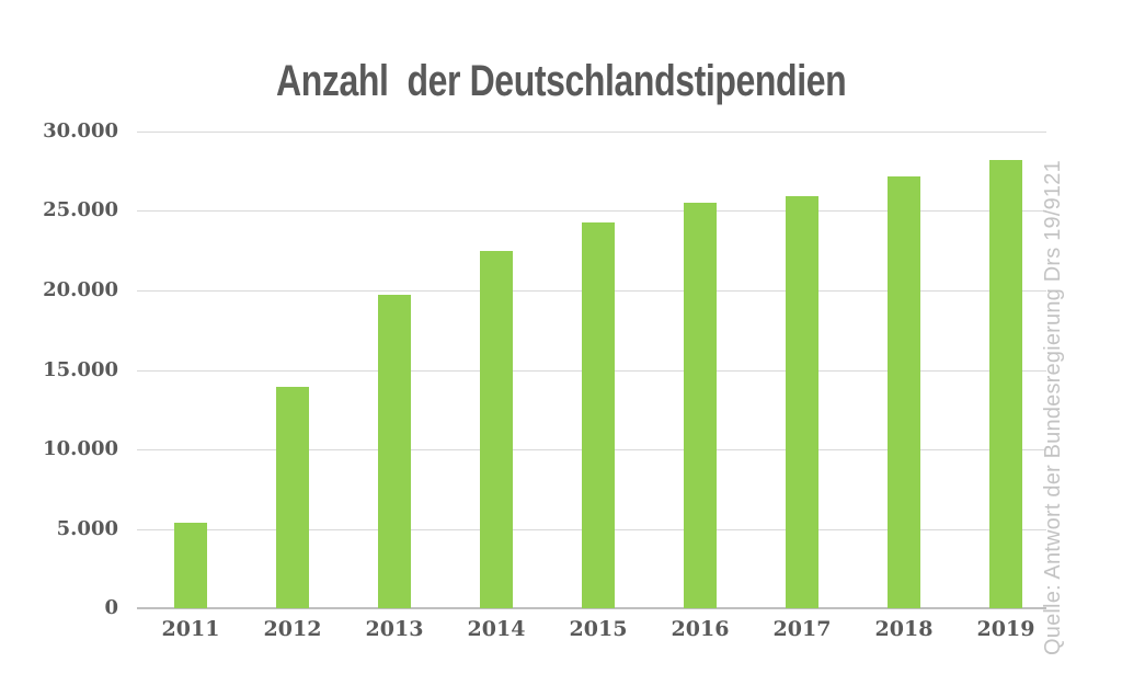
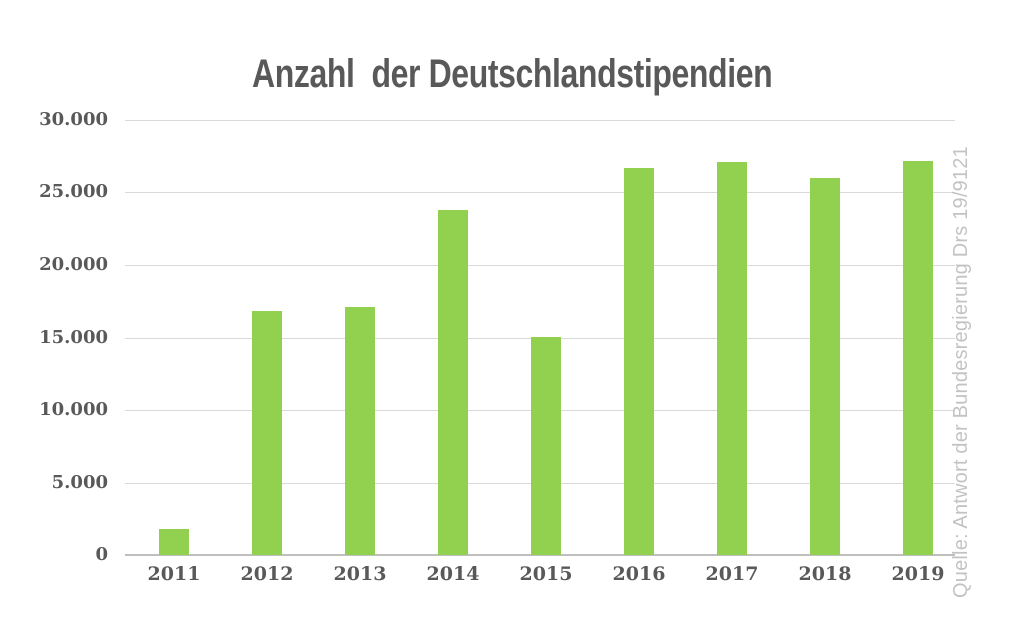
2011: 5400 -> 1800
2012: 13900 -> 16800
2013: 19700 -> 17100
2014: 22500 -> 23800
2015: 24300 -> 15000
2016: 25500 -> 26700
2017: 25900 -> 27100
2018: 27200 -> 26000
2019: 28200 -> 27200
